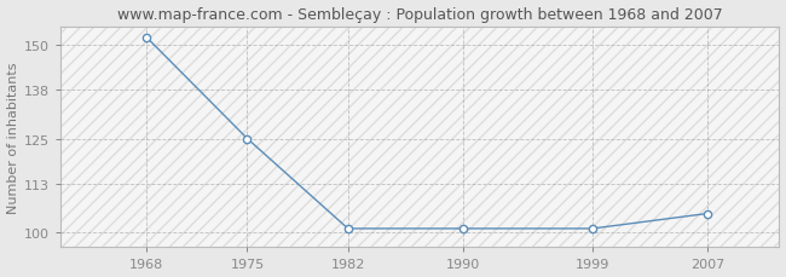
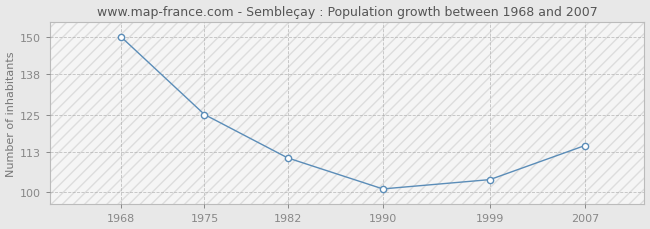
1968: 152 -> 150
1982: 101 -> 111
1999: 101 -> 104
2007: 105 -> 115
